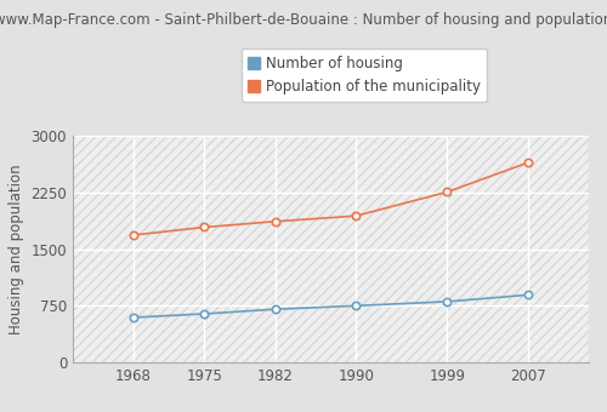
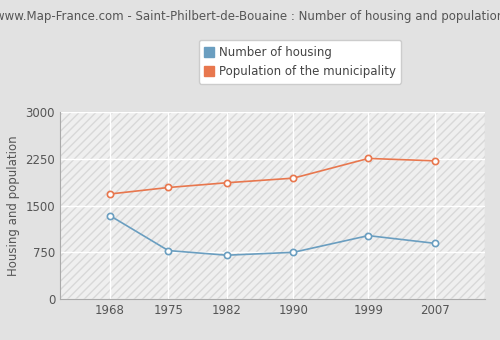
Number of housing/1968: 600 -> 1340
Number of housing/1975: 640 -> 780
Number of housing/1999: 810 -> 1020
Population of the municipality/2007: 2650 -> 2220
